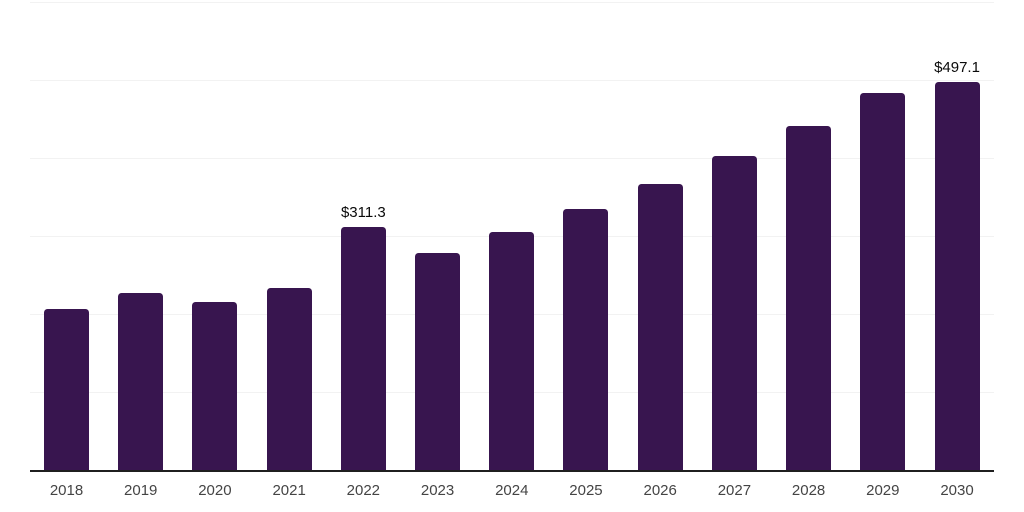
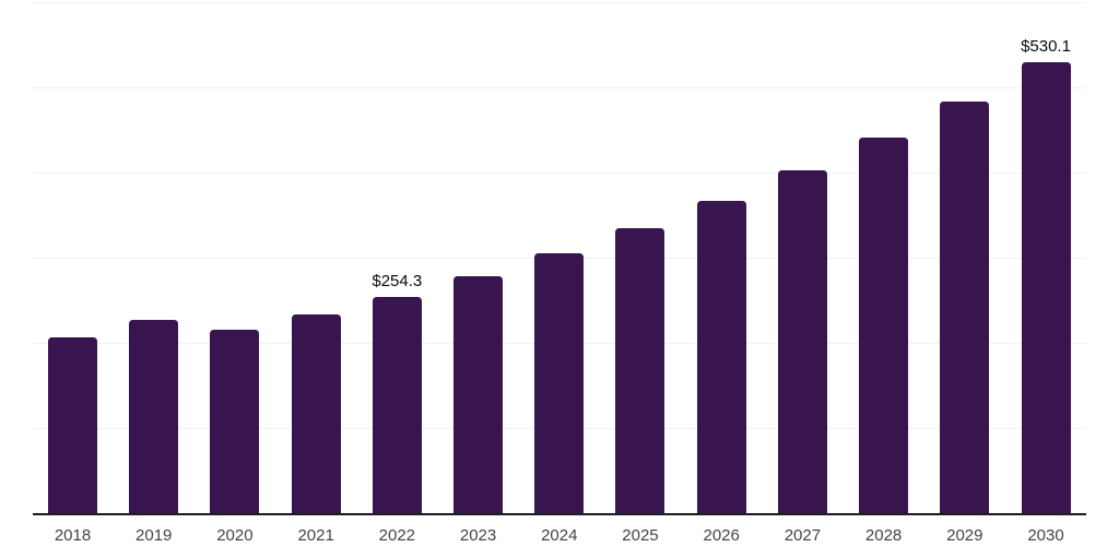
2022: $311.3 -> $254.3
2030: $497.1 -> $530.1
